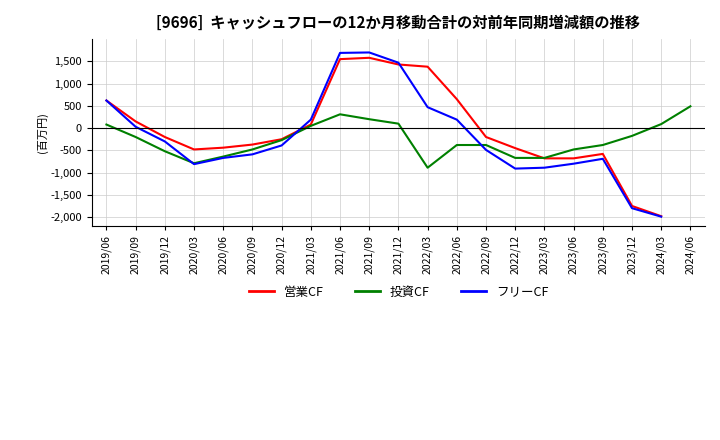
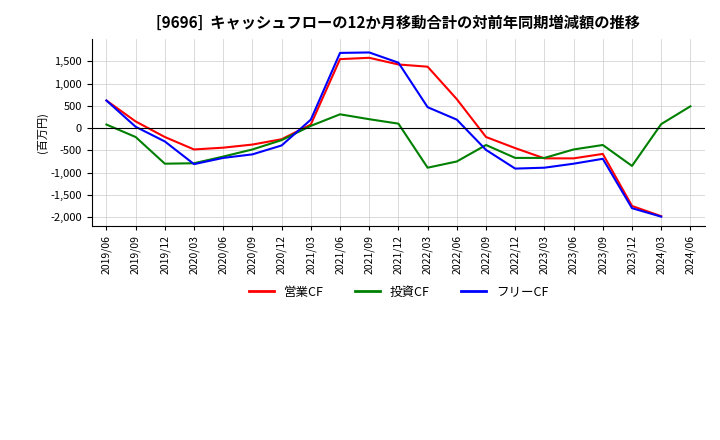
投資CF/2019/12: -520 -> -800
投資CF/2022/06: -380 -> -750
投資CF/2023/12: -180 -> -850
